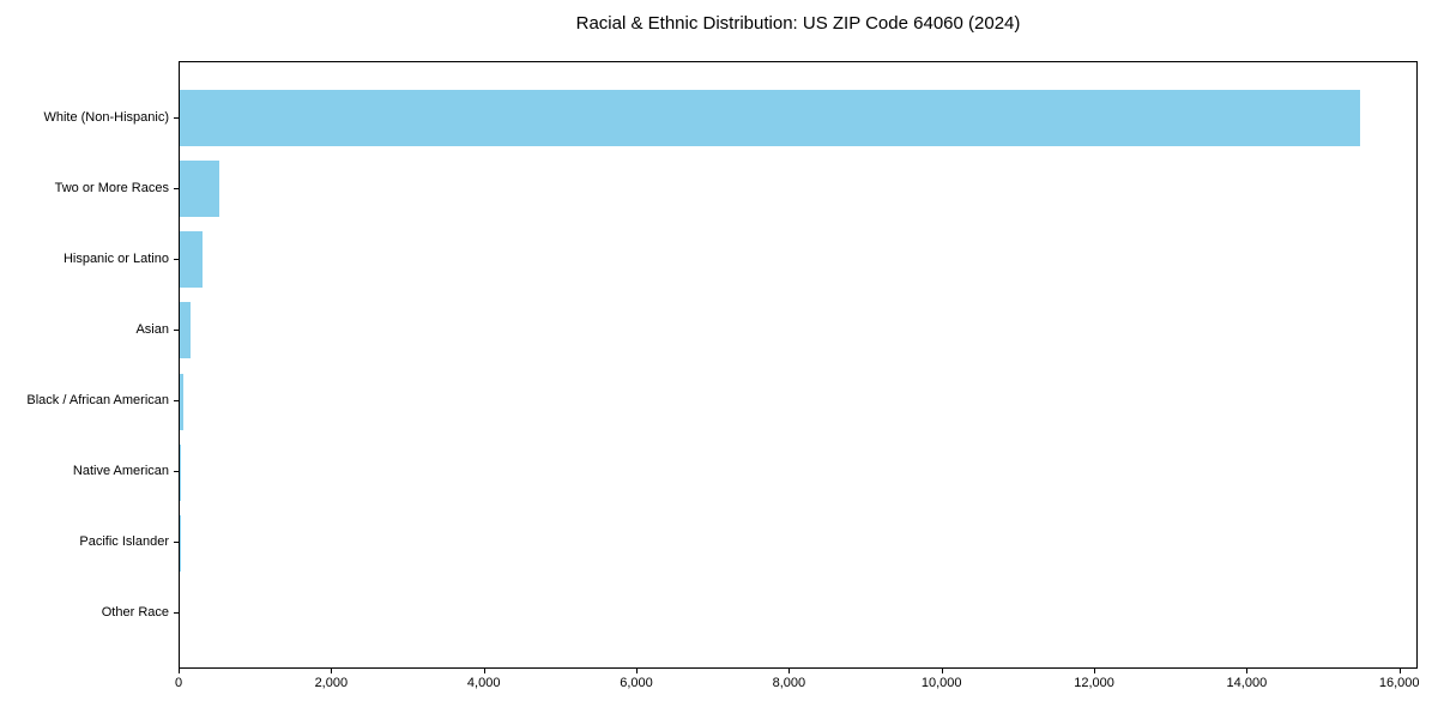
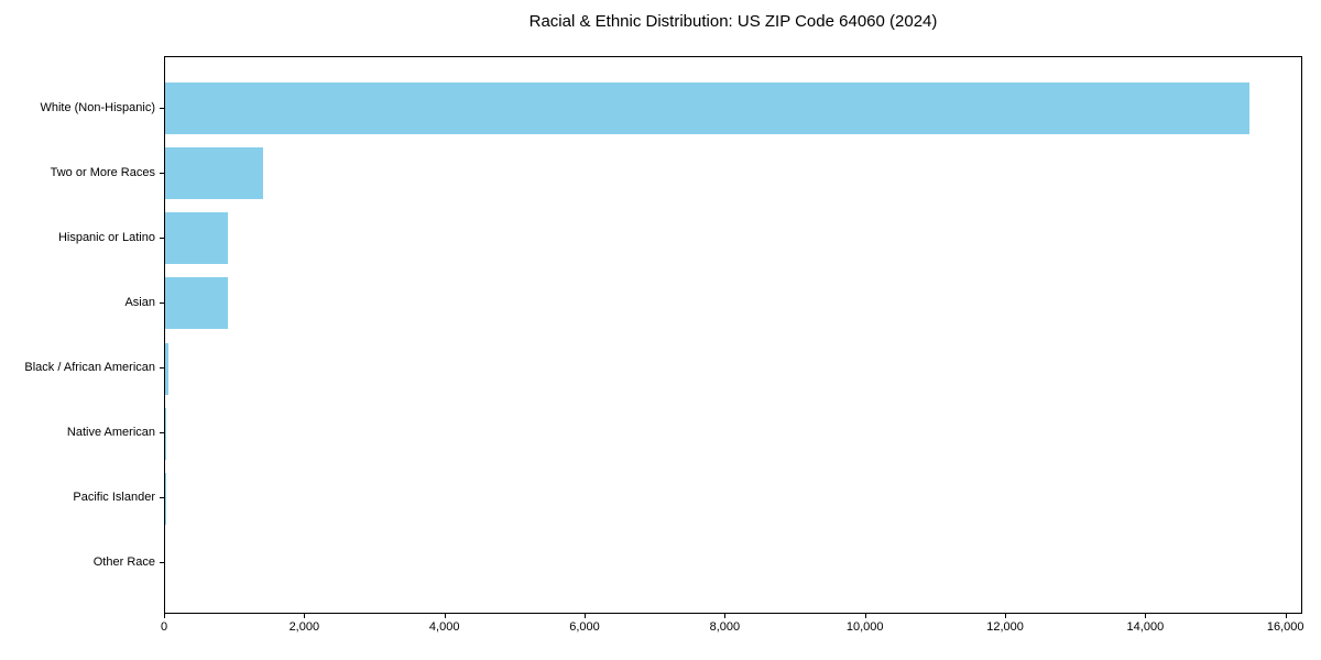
Two or More Races: 500 -> 1400
Hispanic or Latino: 300 -> 900
Asian: 100 -> 900
